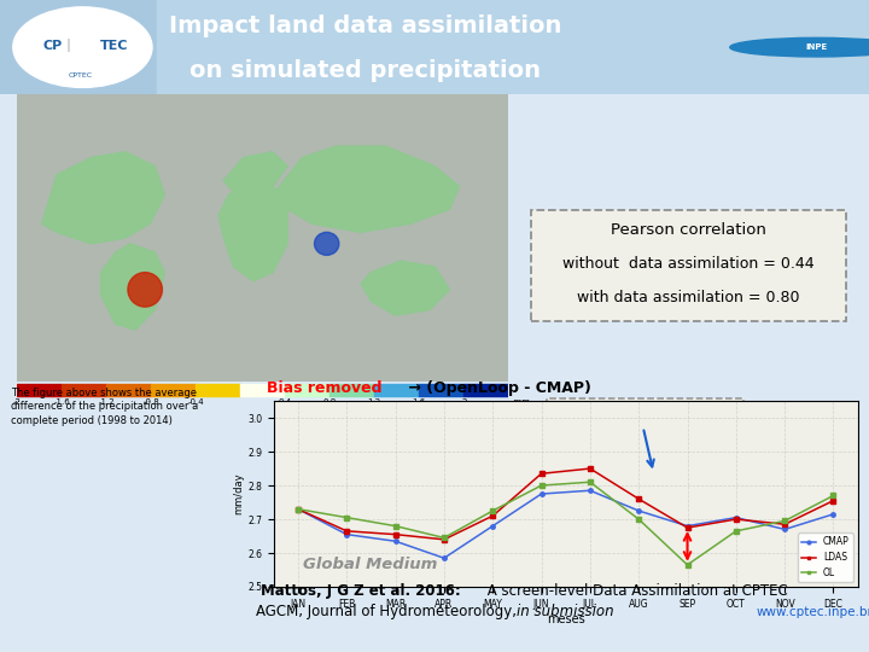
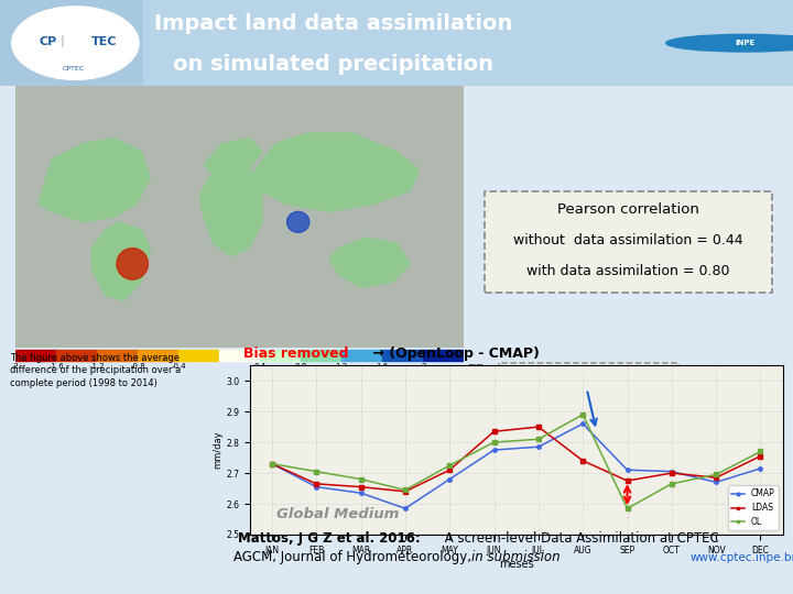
CMAP/AUG: 2.725 -> 2.860
LDAS/AUG: 2.760 -> 2.740
OL/AUG: 2.700 -> 2.890
CMAP/SEP: 2.680 -> 2.710
OL/SEP: 2.565 -> 2.585
